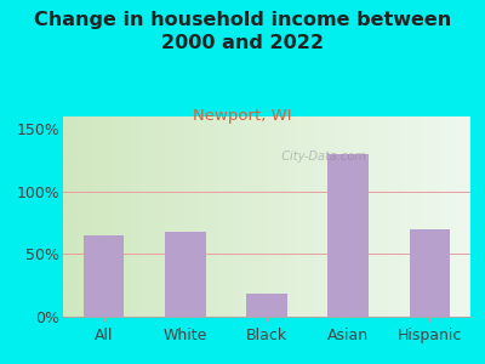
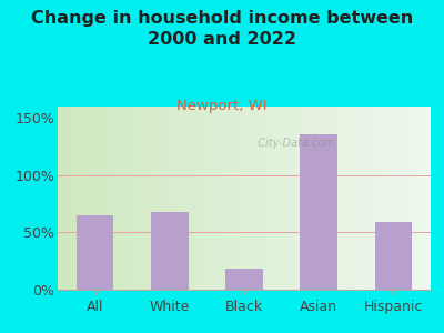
Asian: 130% -> 136%
Hispanic: 70% -> 59%
